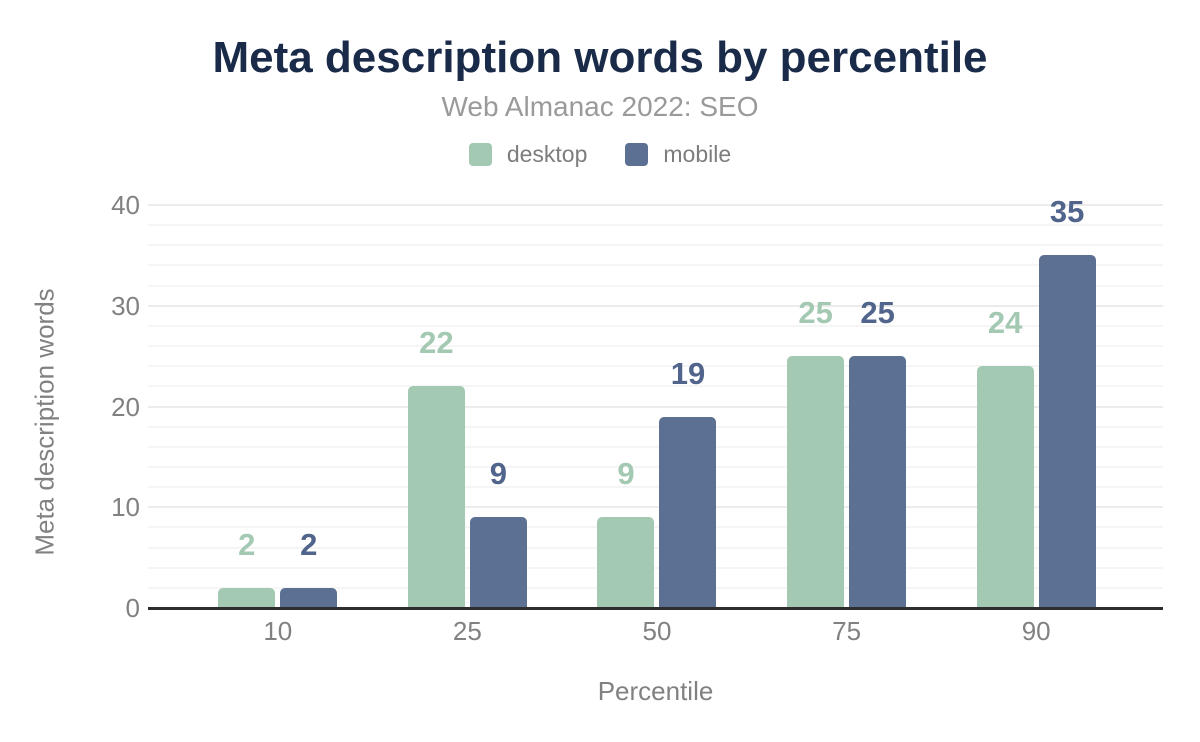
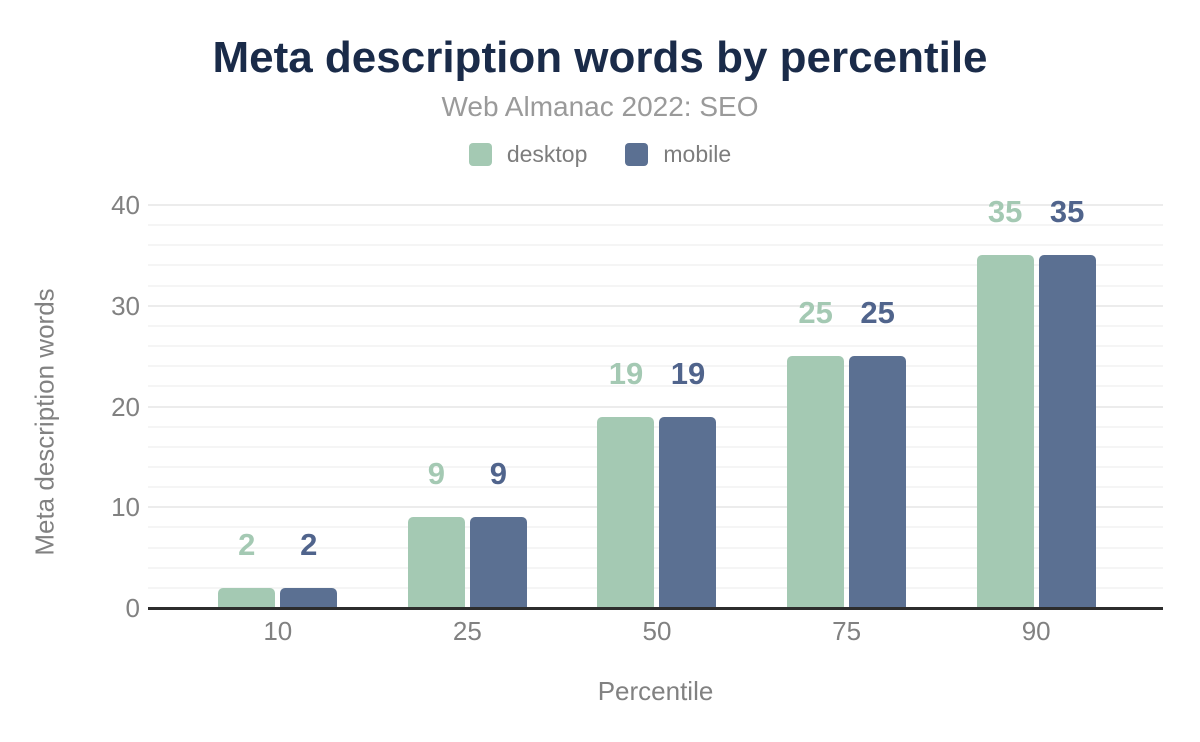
desktop/25: 22 -> 9
desktop/50: 9 -> 19
desktop/90: 24 -> 35
